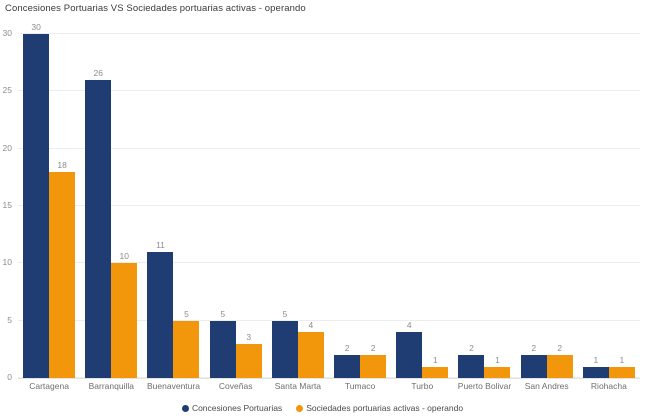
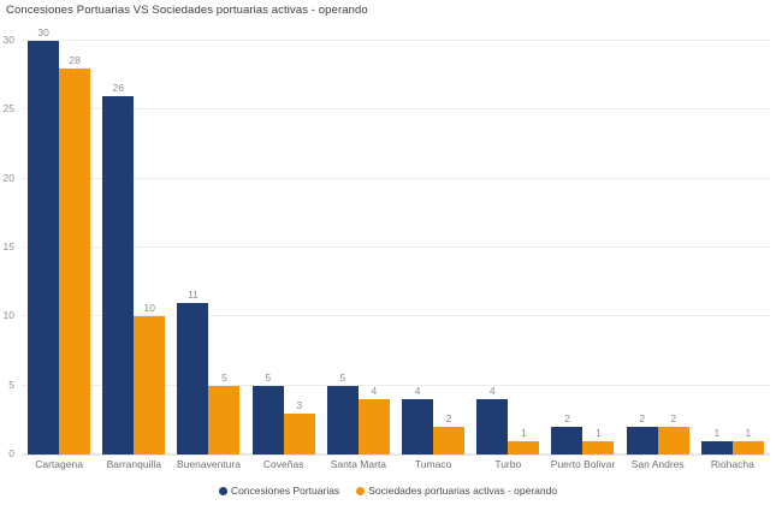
Sociedades portuarias activas - operando/Cartagena: 18 -> 28
Concesiones Portuarias/Tumaco: 2 -> 4
